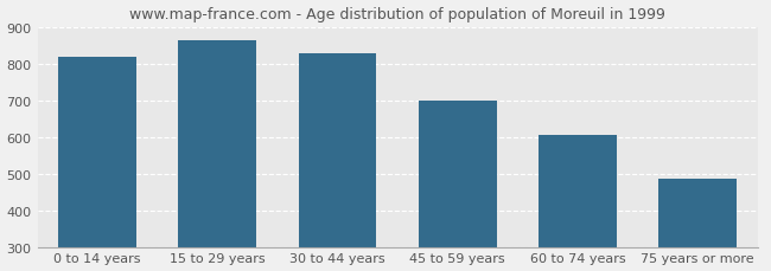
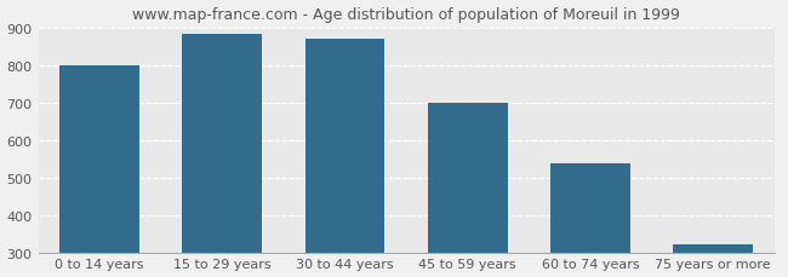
0 to 14 years: 820 -> 800
15 to 29 years: 865 -> 885
30 to 44 years: 830 -> 870
60 to 74 years: 605 -> 537
75 years or more: 485 -> 320
